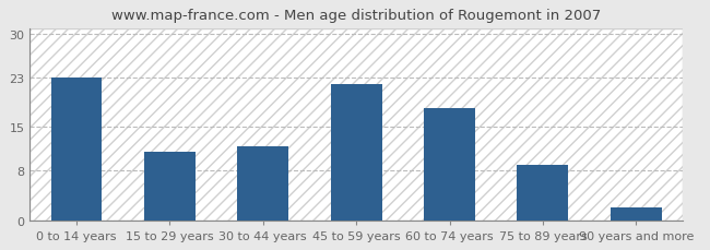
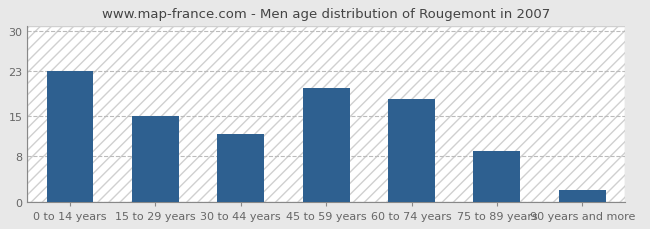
15 to 29 years: 11 -> 15
45 to 59 years: 22 -> 20
